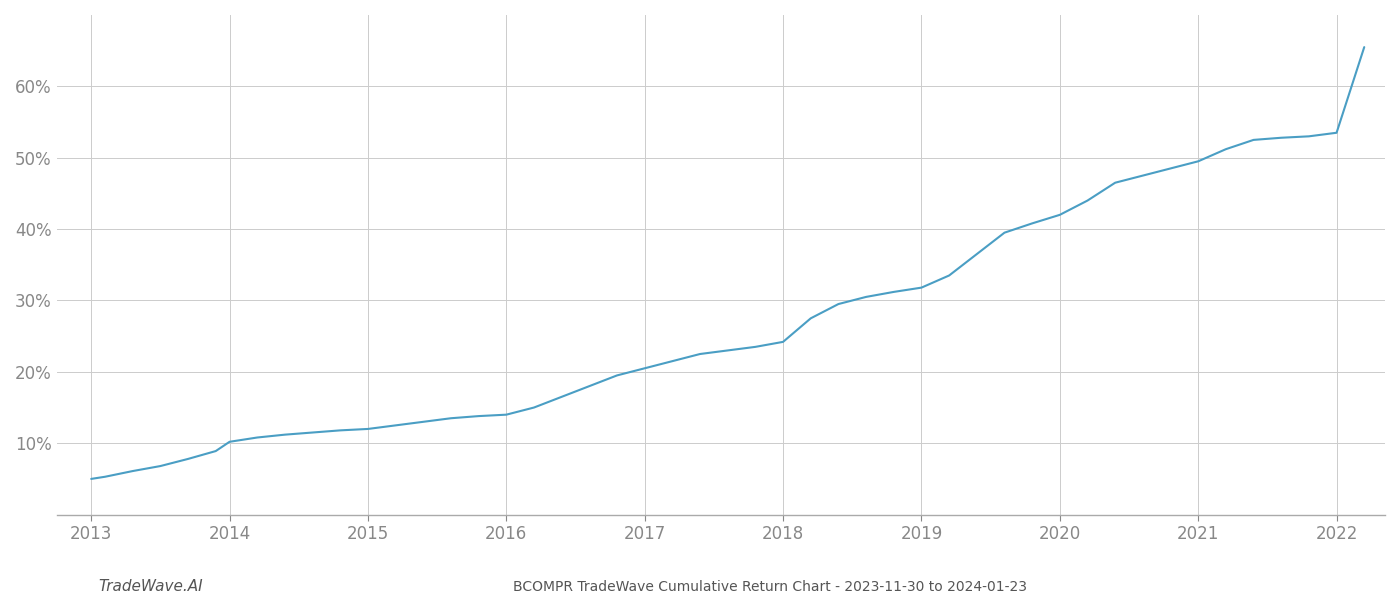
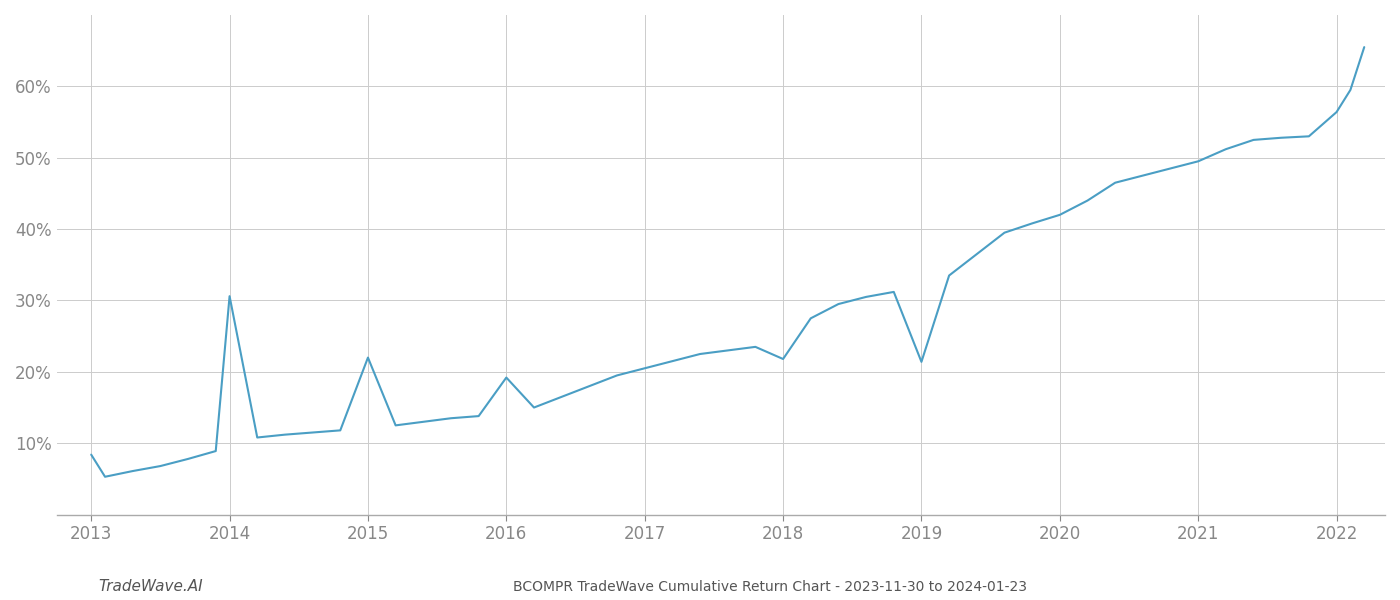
2013: 5.0% -> 8.4%
2014: 10.2% -> 30.6%
2015: 12.0% -> 22.0%
2016: 14.0% -> 19.2%
2018: 24.2% -> 21.8%
2019: 31.8% -> 21.4%
2022: 53.5% -> 56.4%
